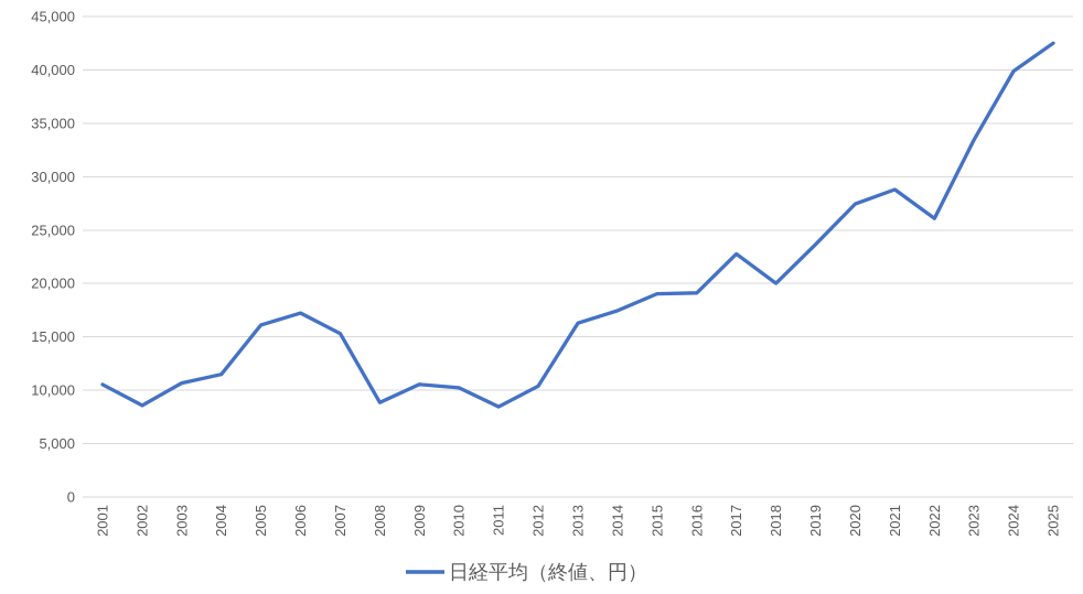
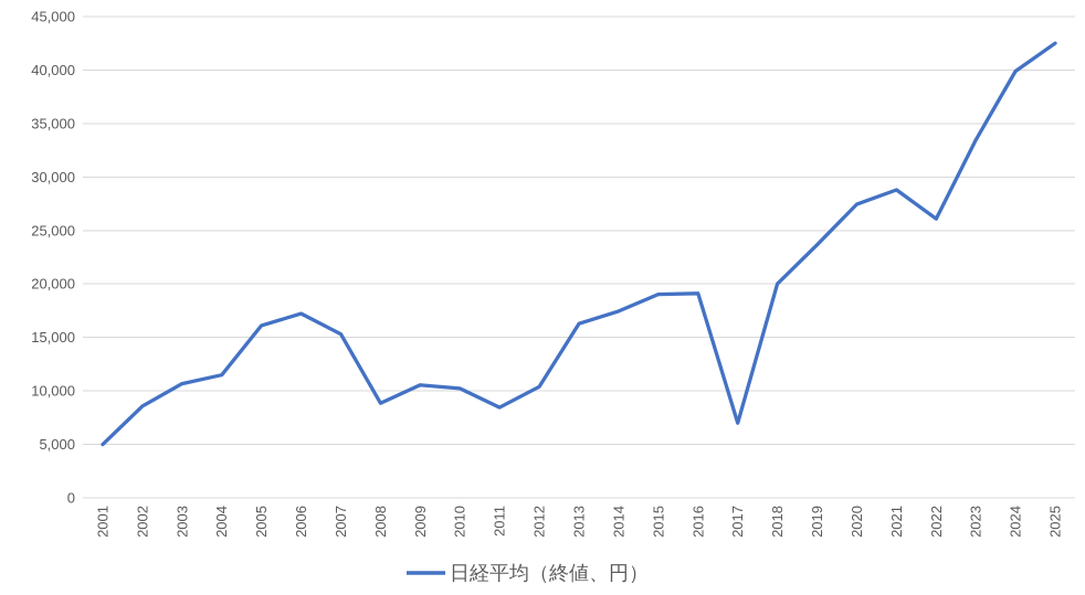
2001: 11000 -> 5000
2017: 23000 -> 7000
